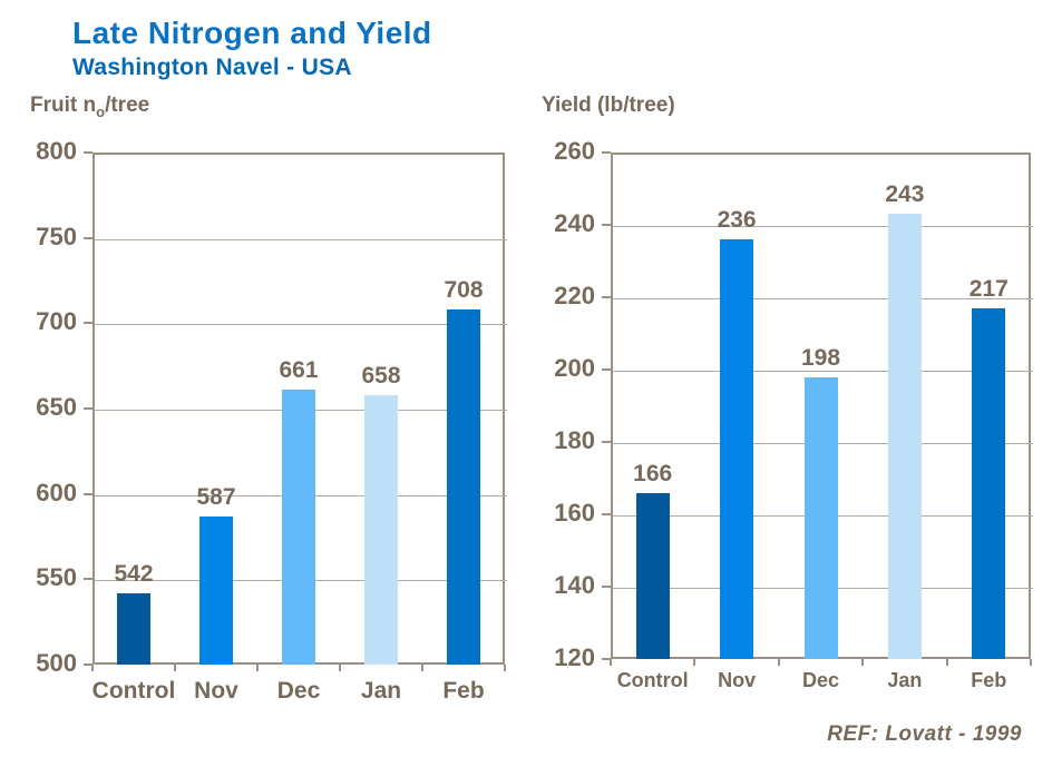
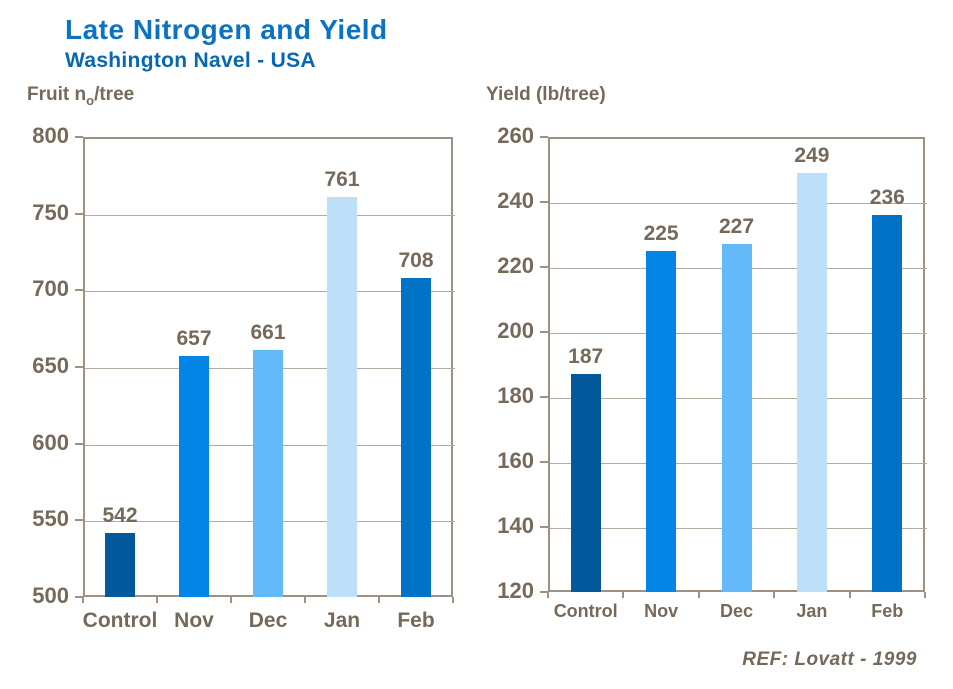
Fruit no/tree/Nov: 587 -> 657
Fruit no/tree/Jan: 658 -> 761
Yield (lb/tree)/Control: 166 -> 187
Yield (lb/tree)/Nov: 236 -> 225
Yield (lb/tree)/Dec: 198 -> 227
Yield (lb/tree)/Jan: 243 -> 249
Yield (lb/tree)/Feb: 217 -> 236
